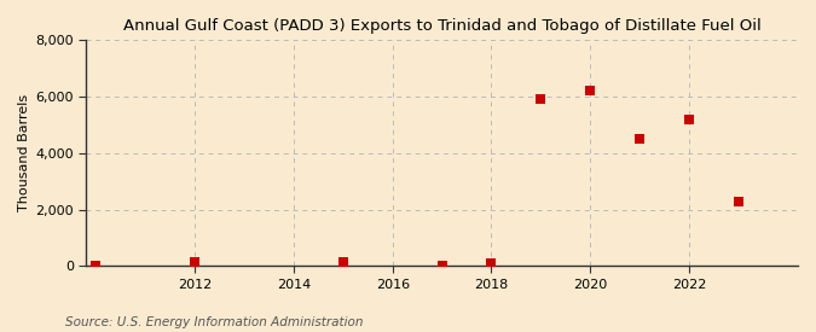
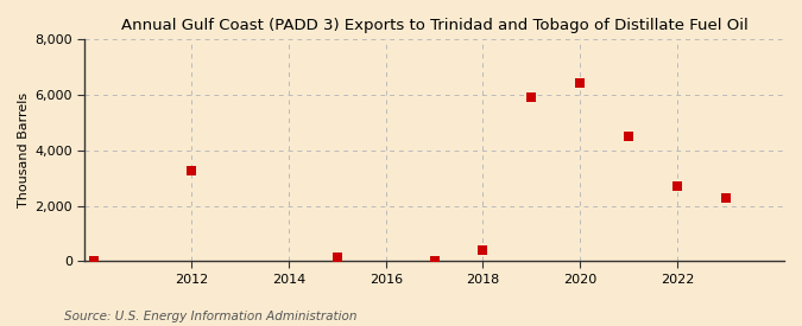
2012: 150 -> 3,250
2018: 100 -> 400
2020: 6,200 -> 6,450
2022: 5,200 -> 2,700
